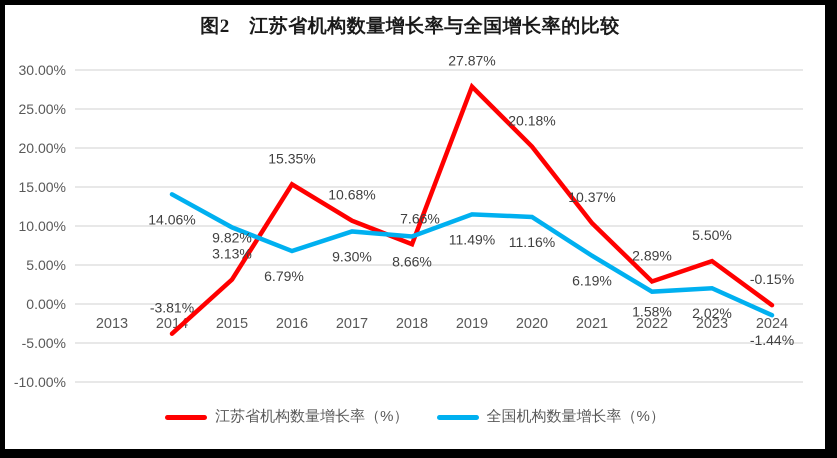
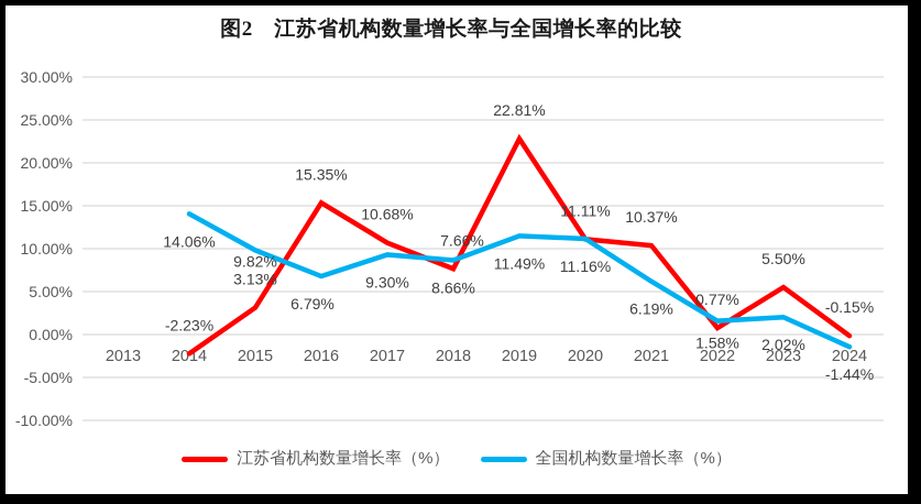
江苏省机构数量增长率（%）/2014: -3.81% -> -2.23%
江苏省机构数量增长率（%）/2019: 27.87% -> 22.81%
江苏省机构数量增长率（%）/2020: 20.18% -> 11.11%
江苏省机构数量增长率（%）/2022: 2.89% -> 0.77%
